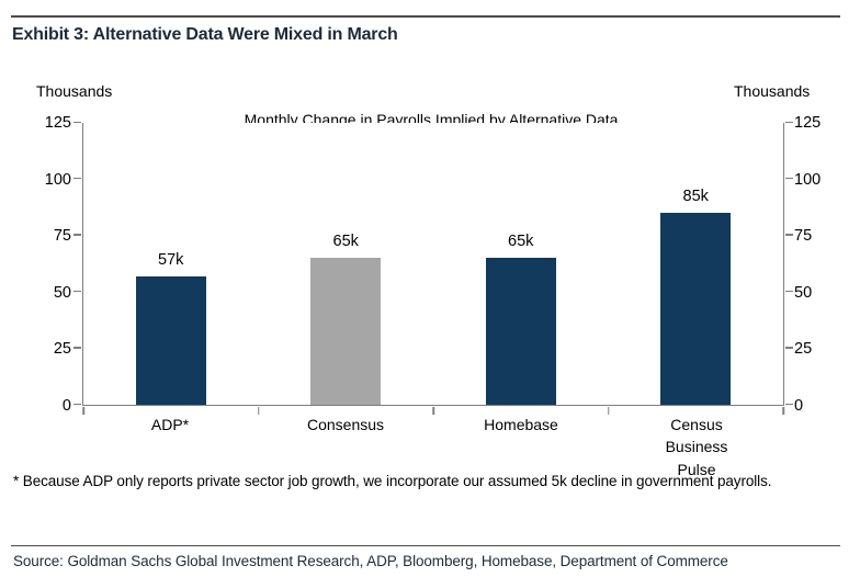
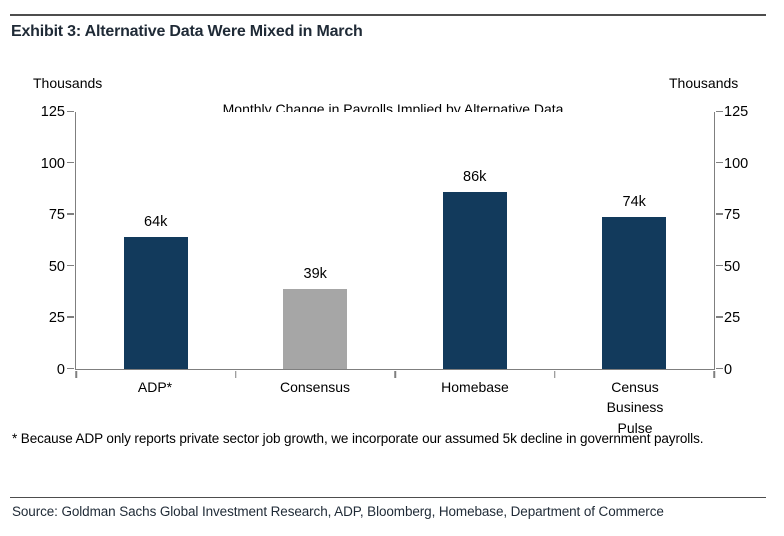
ADP*: 57k -> 64k
Consensus: 65k -> 39k
Homebase: 65k -> 86k
Census Business Pulse: 85k -> 74k
